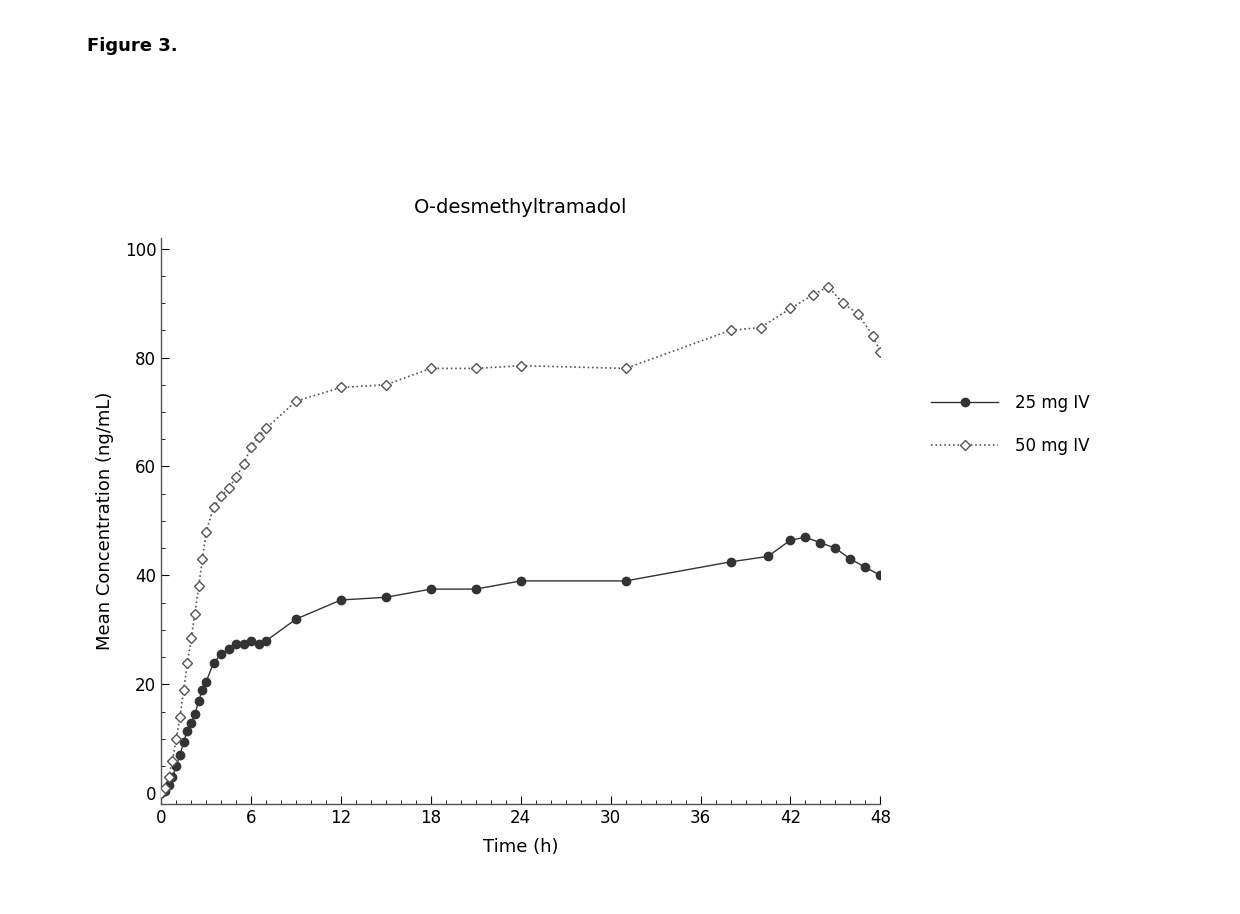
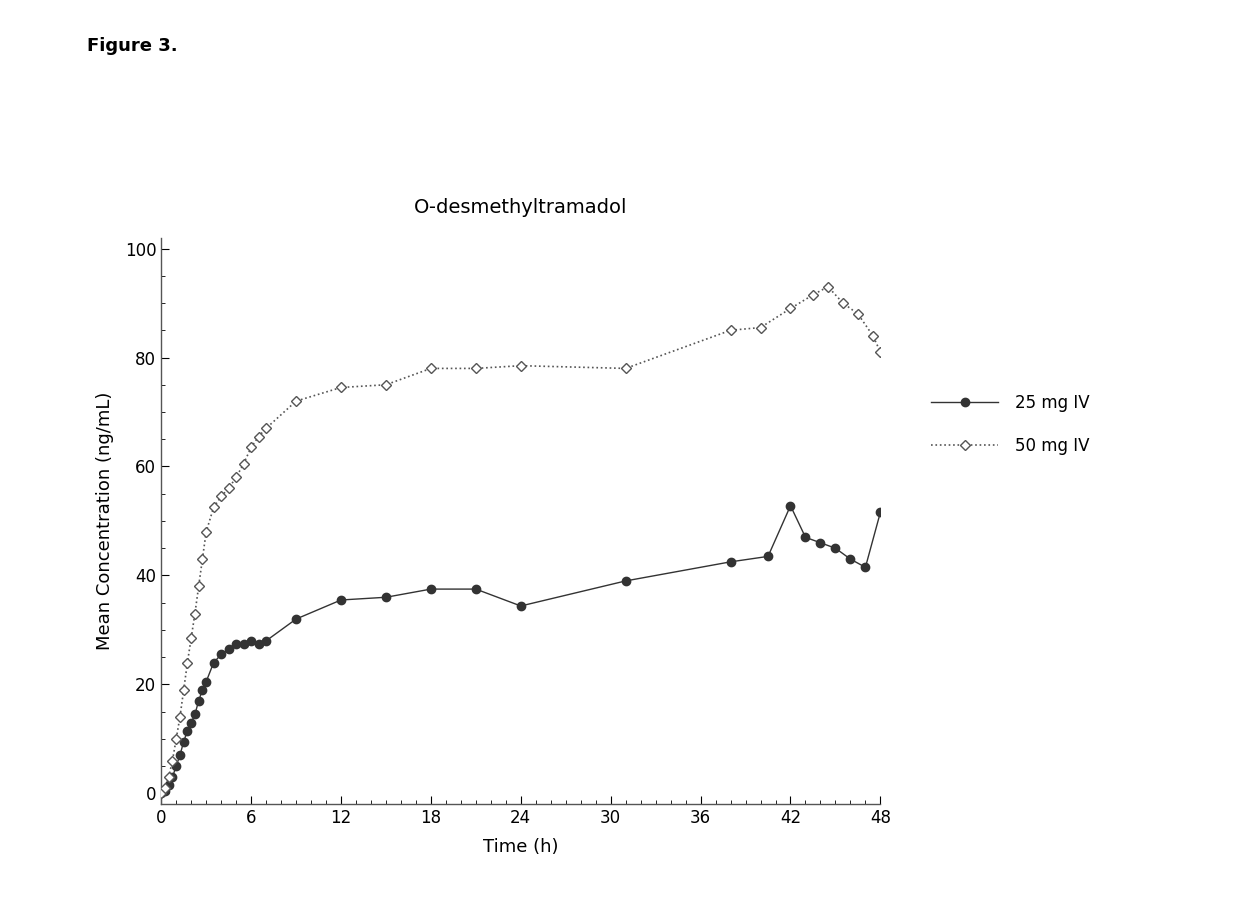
25 mg IV/24: 39.0 -> 34.4
25 mg IV/42: 46.5 -> 52.8
25 mg IV/48: 40.0 -> 51.6
